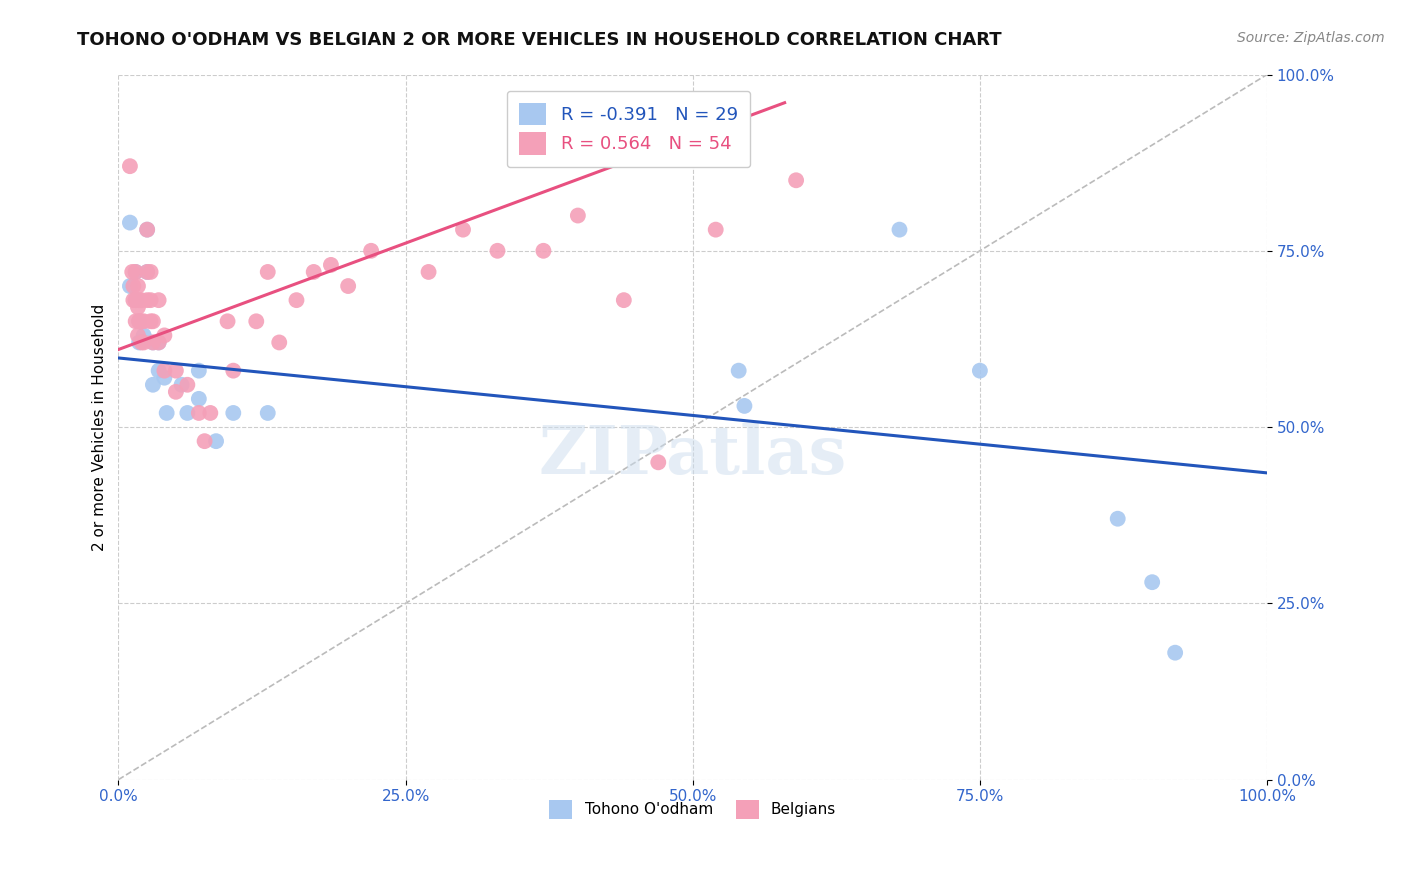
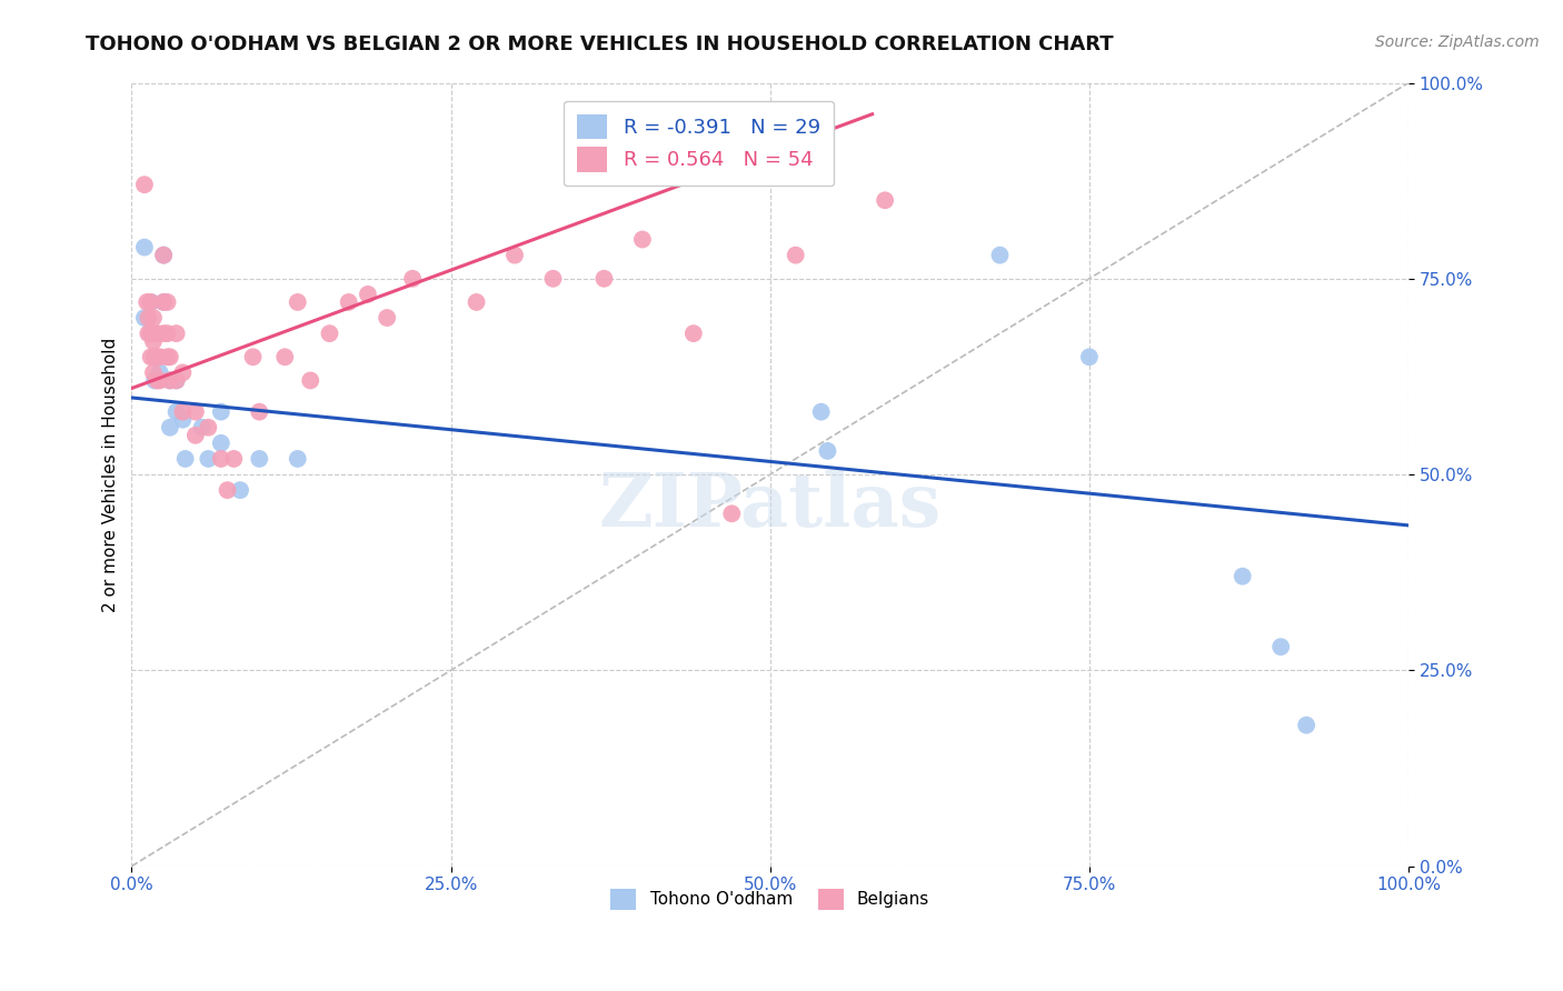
Tohono O'odham/75.0%: 58% -> 65%
